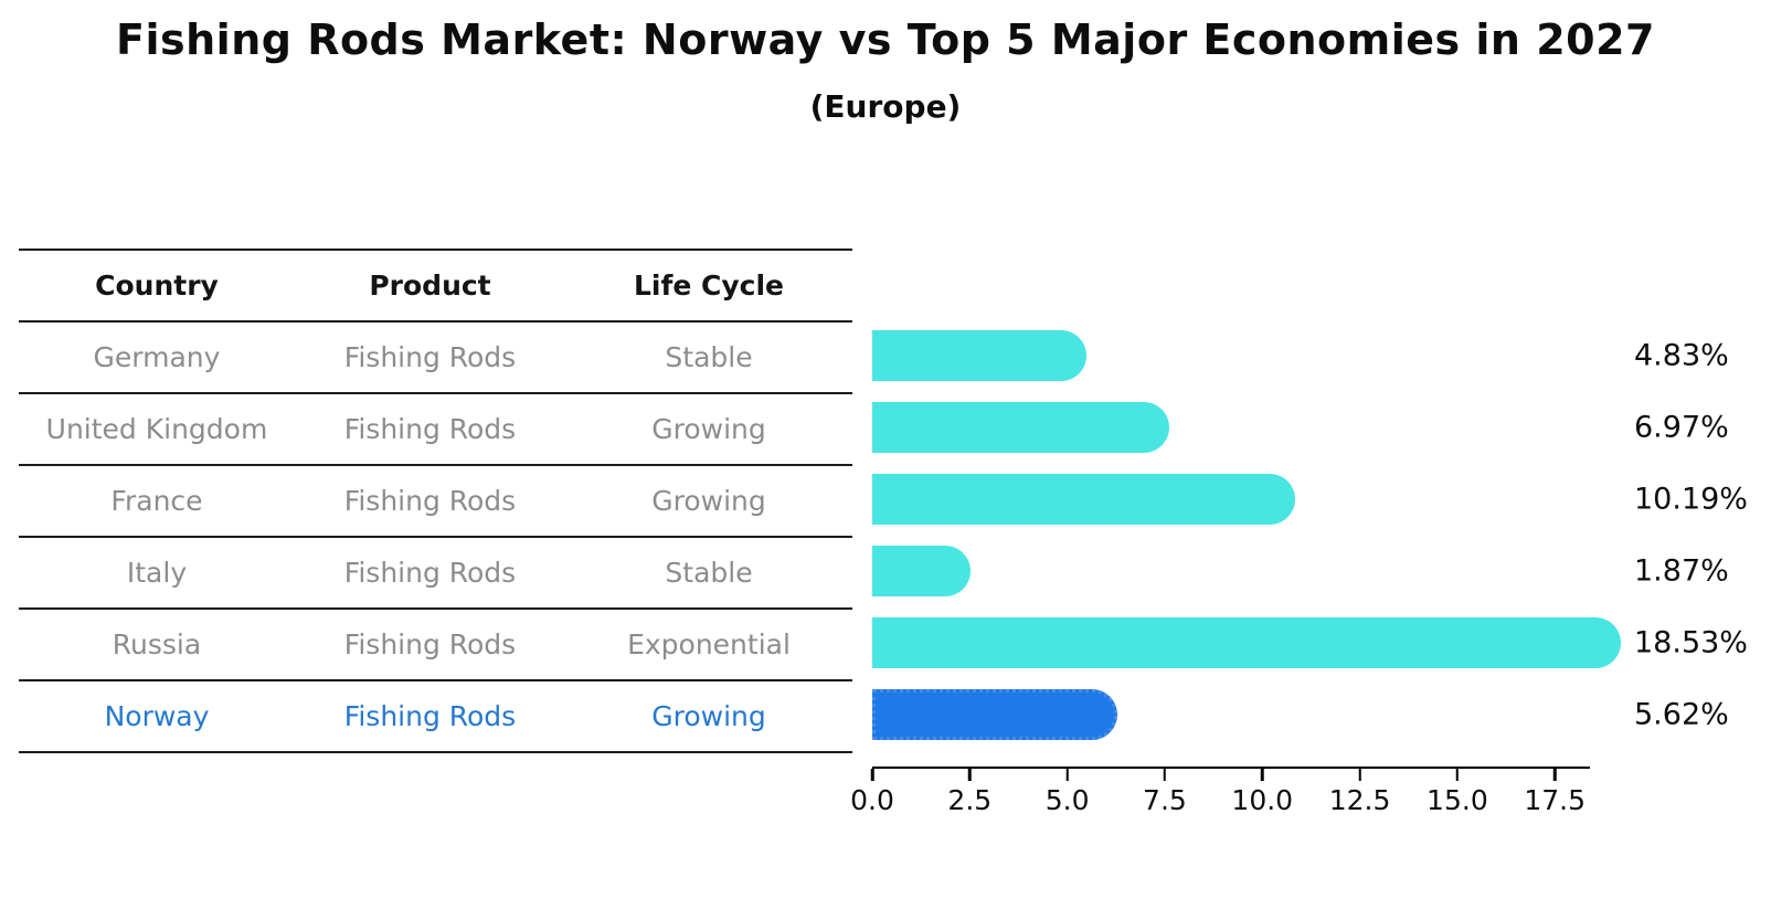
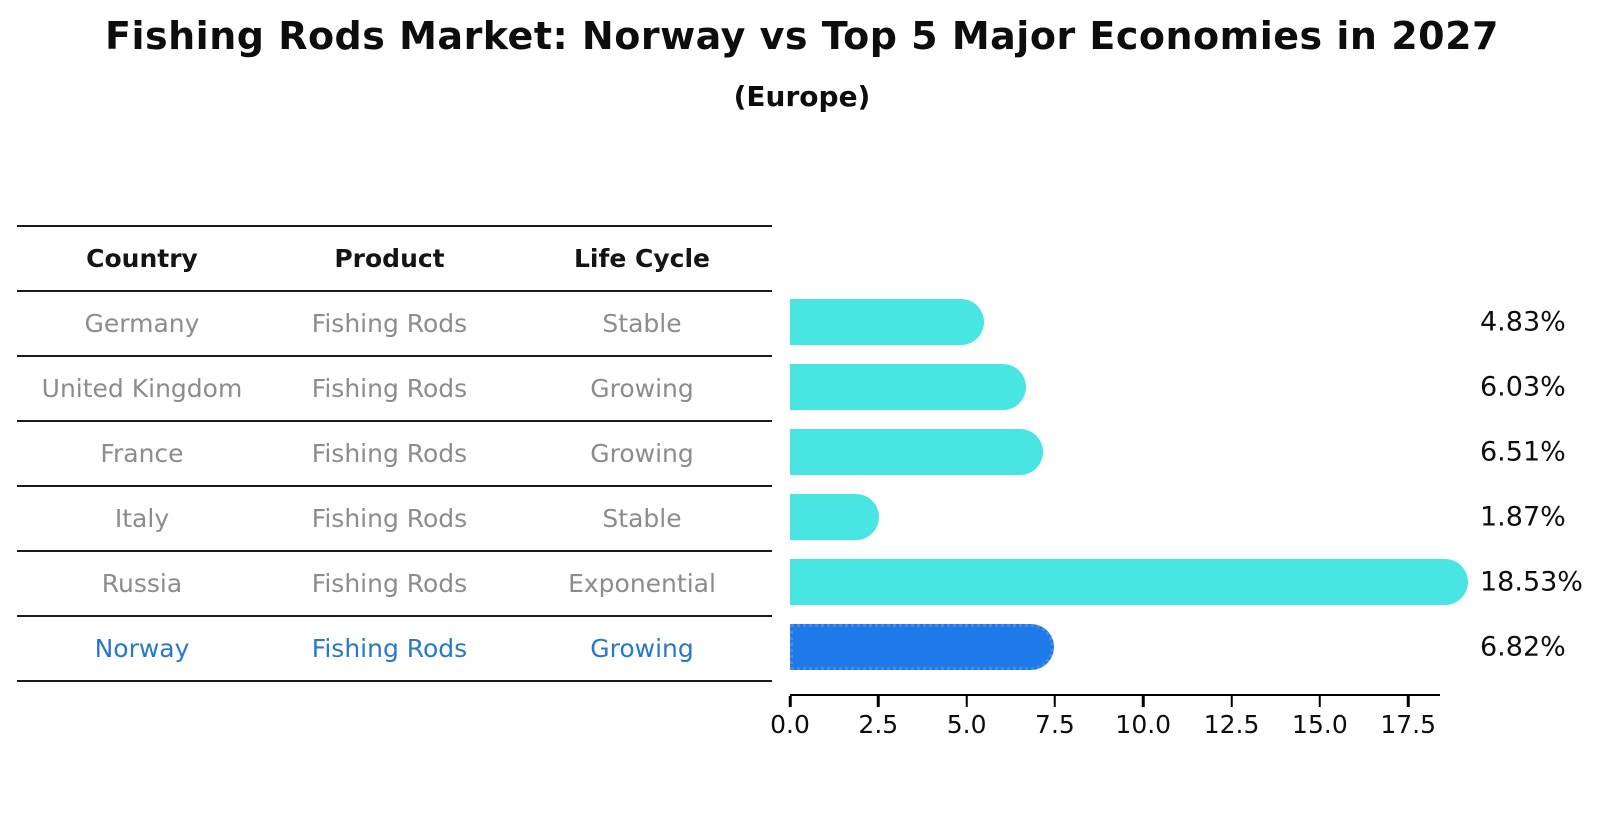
United Kingdom: 6.97% -> 6.03%
France: 10.19% -> 6.51%
Norway: 5.62% -> 6.82%
